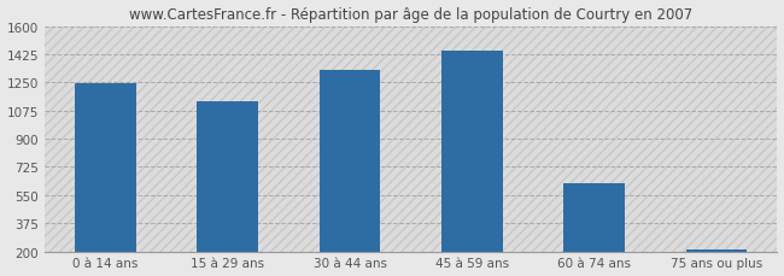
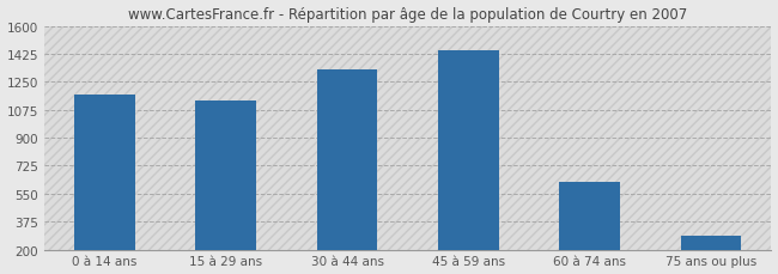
0 à 14 ans: 1240 -> 1170
75 ans ou plus: 220 -> 290
